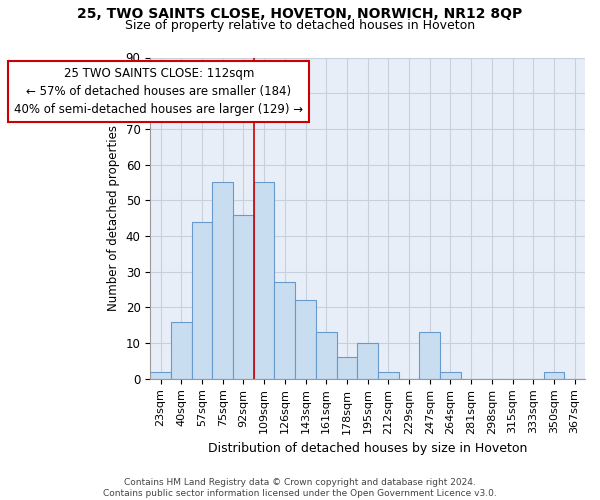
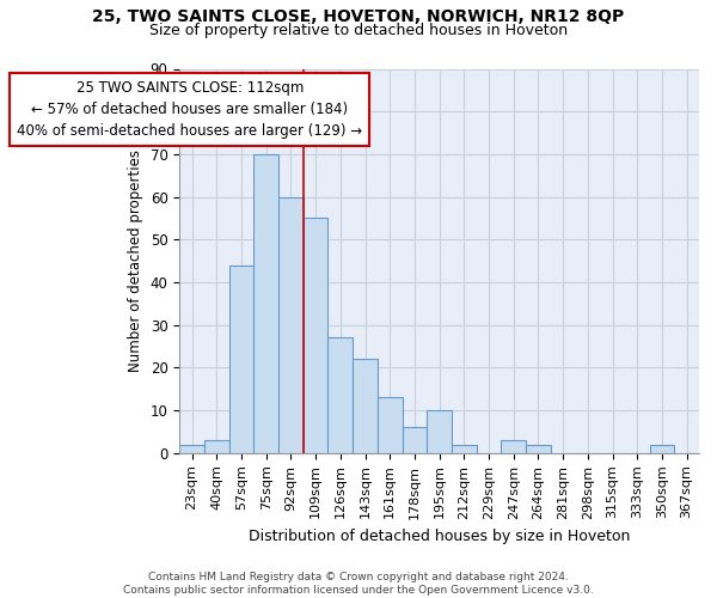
40sqm: 16 -> 3
75sqm: 55 -> 70
92sqm: 46 -> 60
247sqm: 13 -> 3
